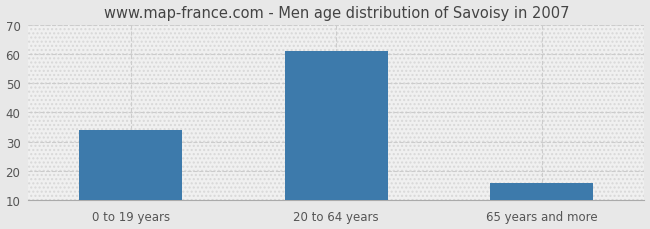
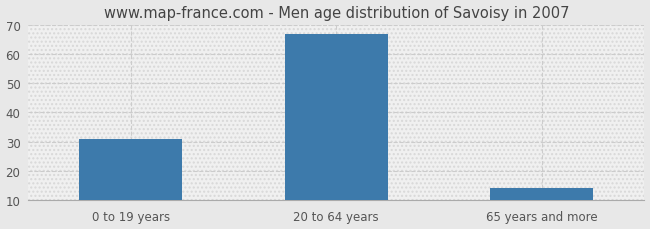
0 to 19 years: 34 -> 31
20 to 64 years: 61 -> 67
65 years and more: 16 -> 14
